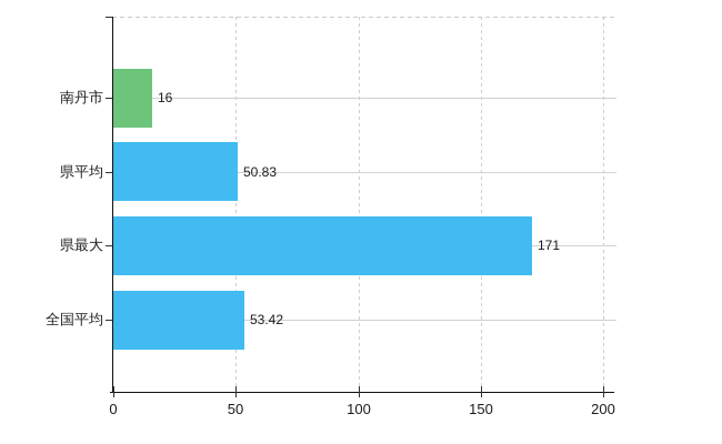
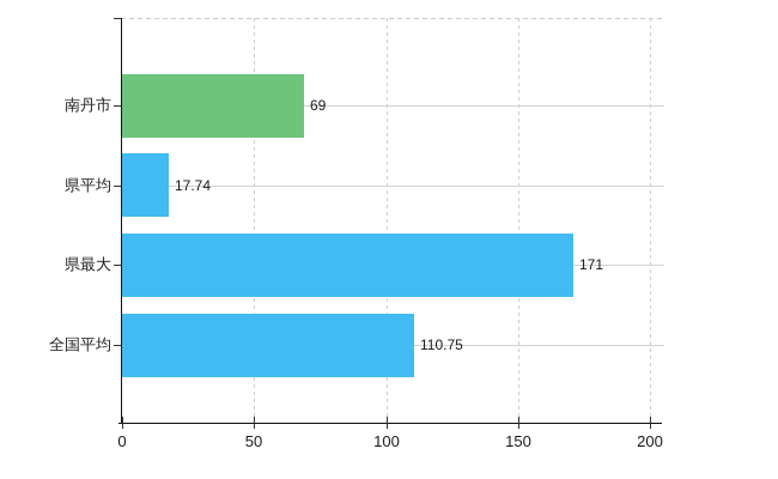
南丹市: 16 -> 69
県平均: 50.83 -> 17.74
全国平均: 53.42 -> 110.75
